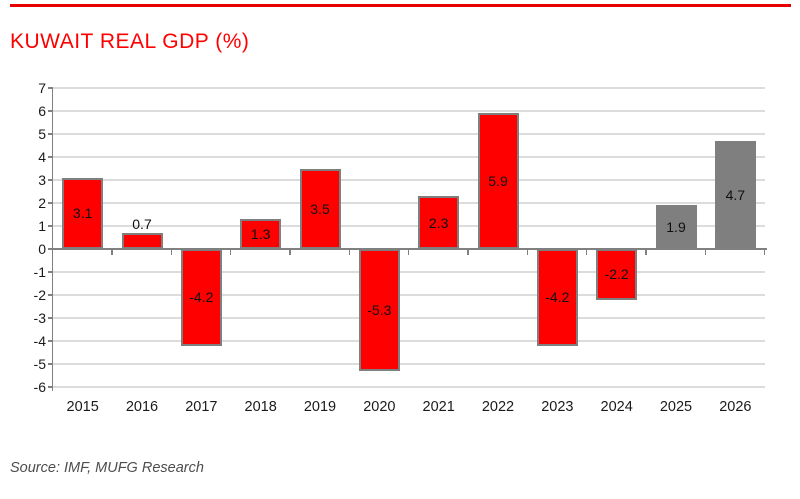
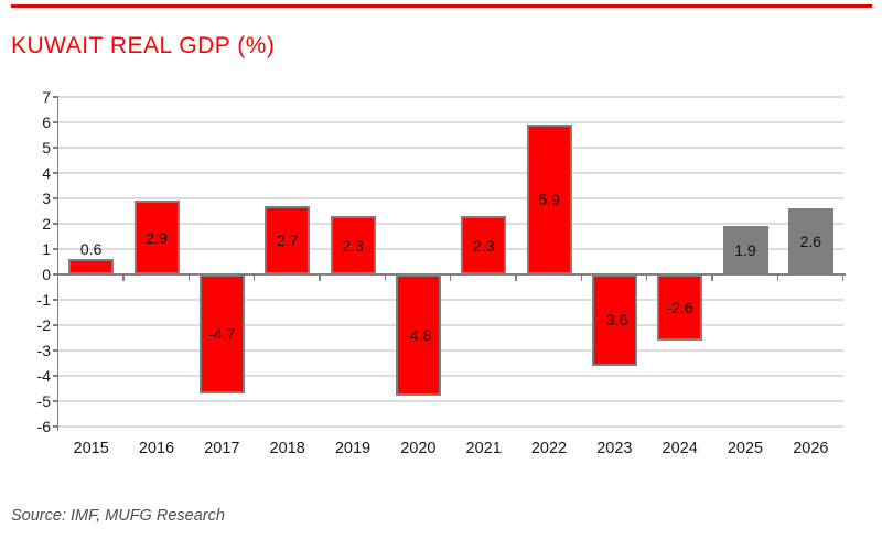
2015: 3.1 -> 0.6
2016: 0.7 -> 2.9
2017: -4.2 -> -4.7
2018: 1.3 -> 2.7
2019: 3.5 -> 2.3
2020: -5.3 -> -4.8
2023: -4.2 -> -3.6
2024: -2.2 -> -2.6
2026: 4.7 -> 2.6
